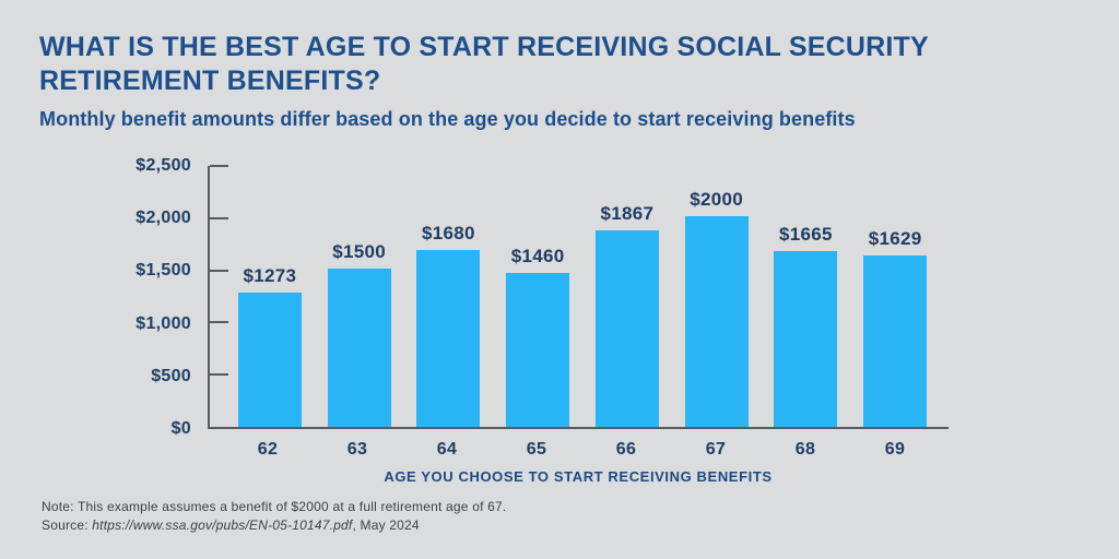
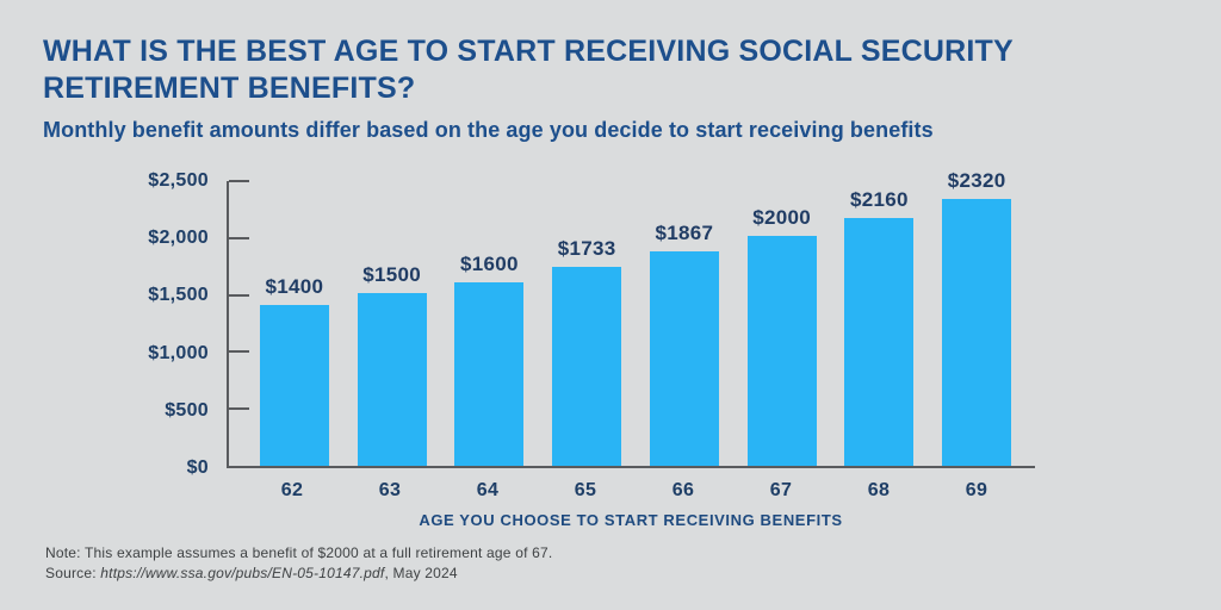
62: $1273 -> $1400
64: $1680 -> $1600
65: $1460 -> $1733
68: $1665 -> $2160
69: $1629 -> $2320
